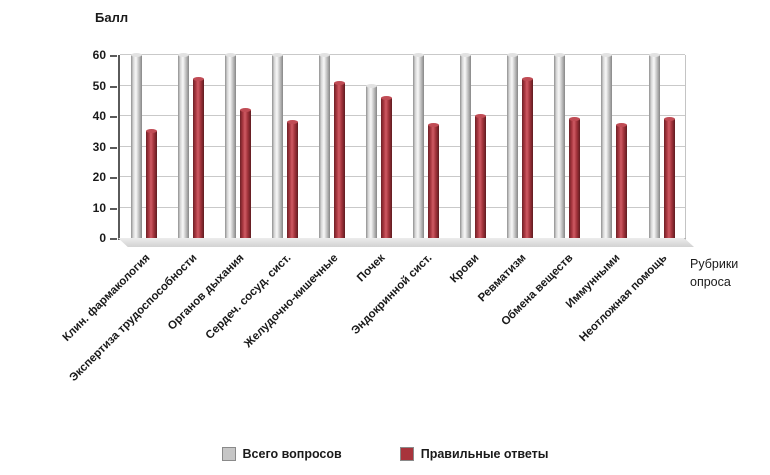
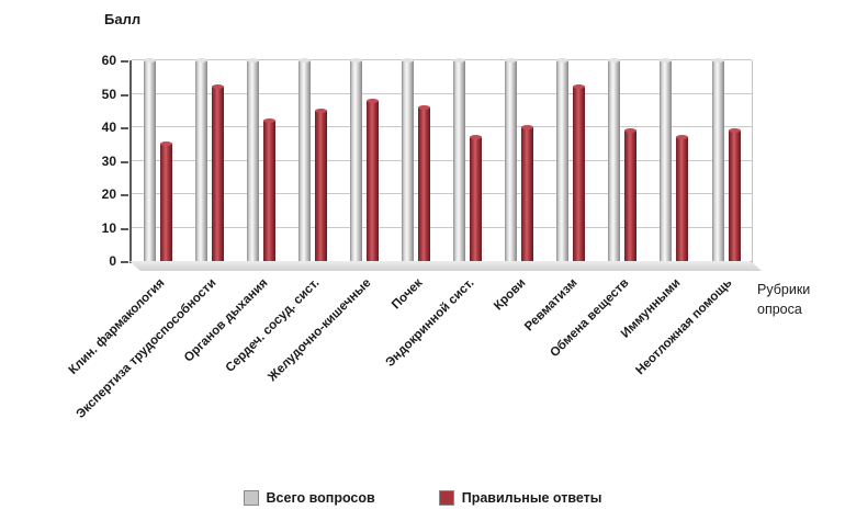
Правильные ответы/Сердеч. сосуд. сист.: 38 -> 45
Правильные ответы/Желудочно-кишечные: 51 -> 48
Всего вопросов/Почек: 50 -> 60
